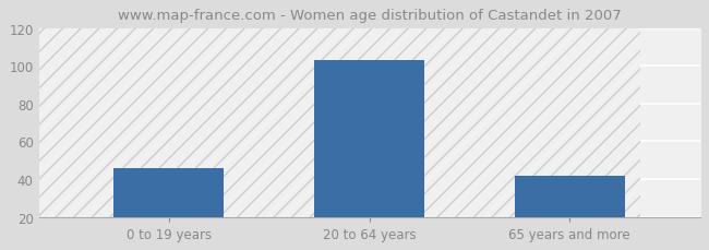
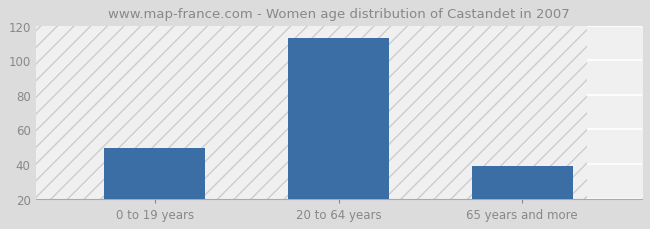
0 to 19 years: 46 -> 49
20 to 64 years: 103 -> 113
65 years and more: 42 -> 39
